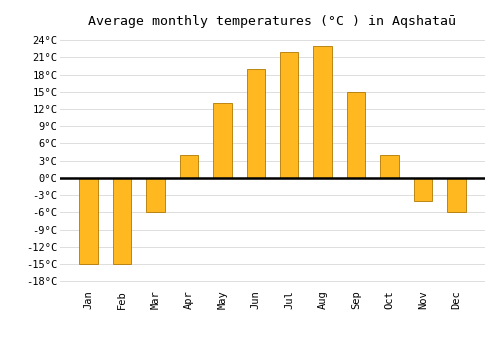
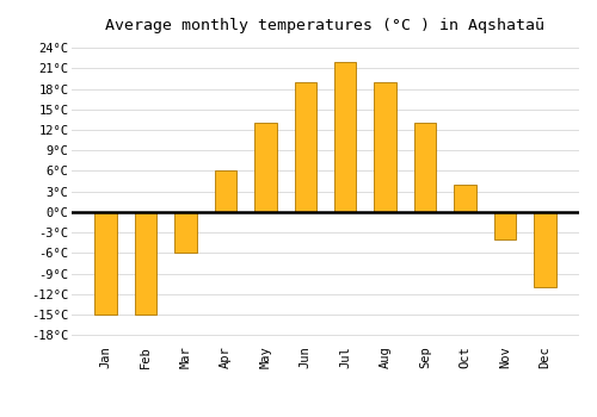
Apr: 4°C -> 6°C
Aug: 23°C -> 19°C
Sep: 15°C -> 13°C
Dec: -6°C -> -11°C
